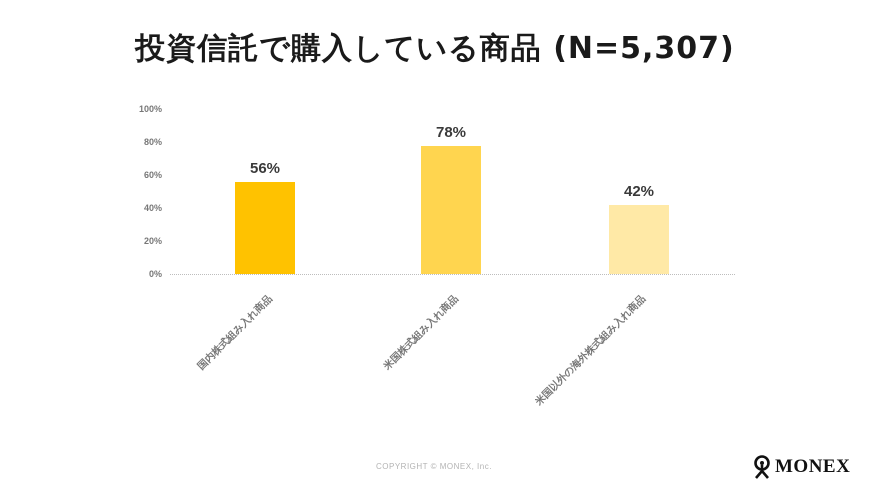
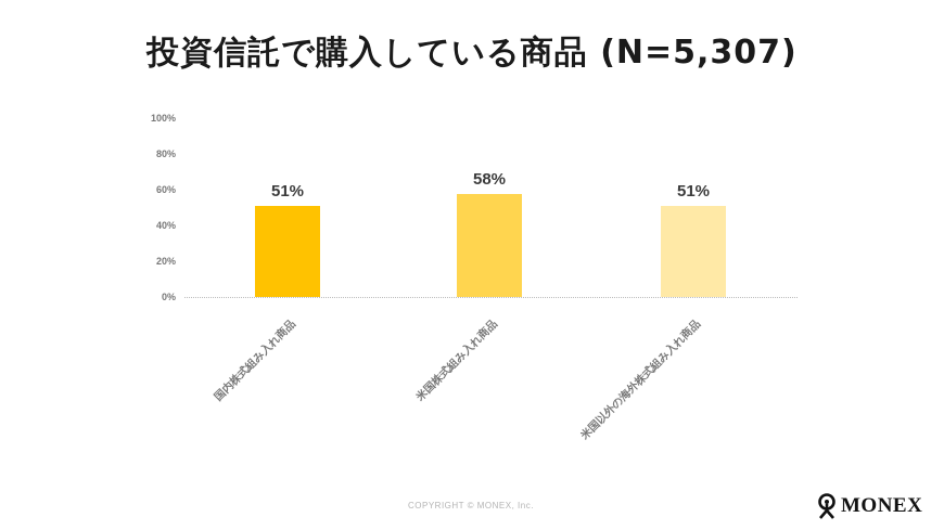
国内株式組み入れ商品: 56% -> 51%
米国株式組み入れ商品: 78% -> 58%
米国以外の海外株式組み入れ商品: 42% -> 51%
